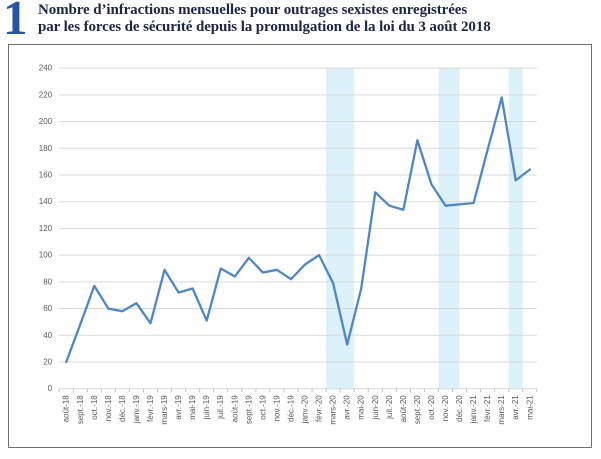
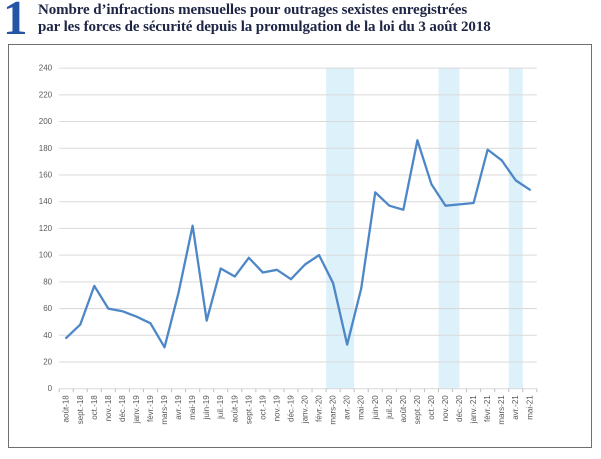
août-18: 20 -> 38
janv.-19: 64 -> 54
mars-19: 89 -> 31
mai-19: 75 -> 122
mars-21: 218 -> 171
mai-21: 164 -> 149
